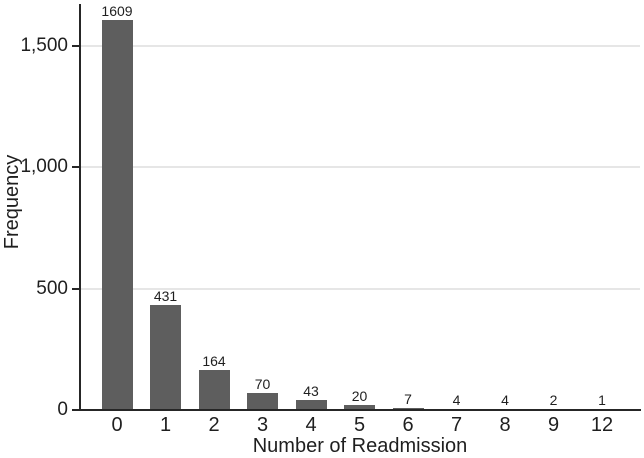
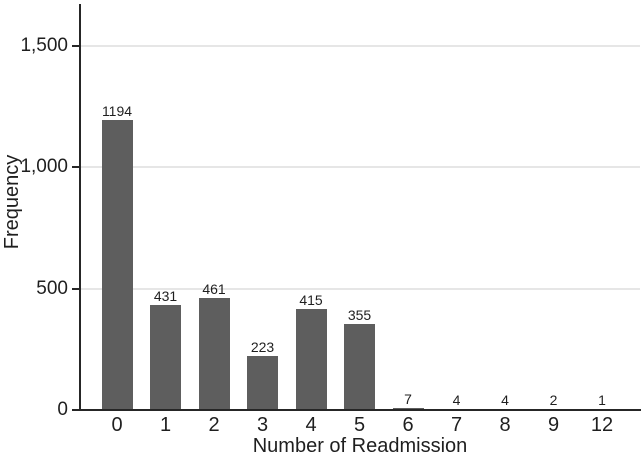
0: 1609 -> 1194
2: 164 -> 461
3: 70 -> 223
4: 43 -> 415
5: 20 -> 355
